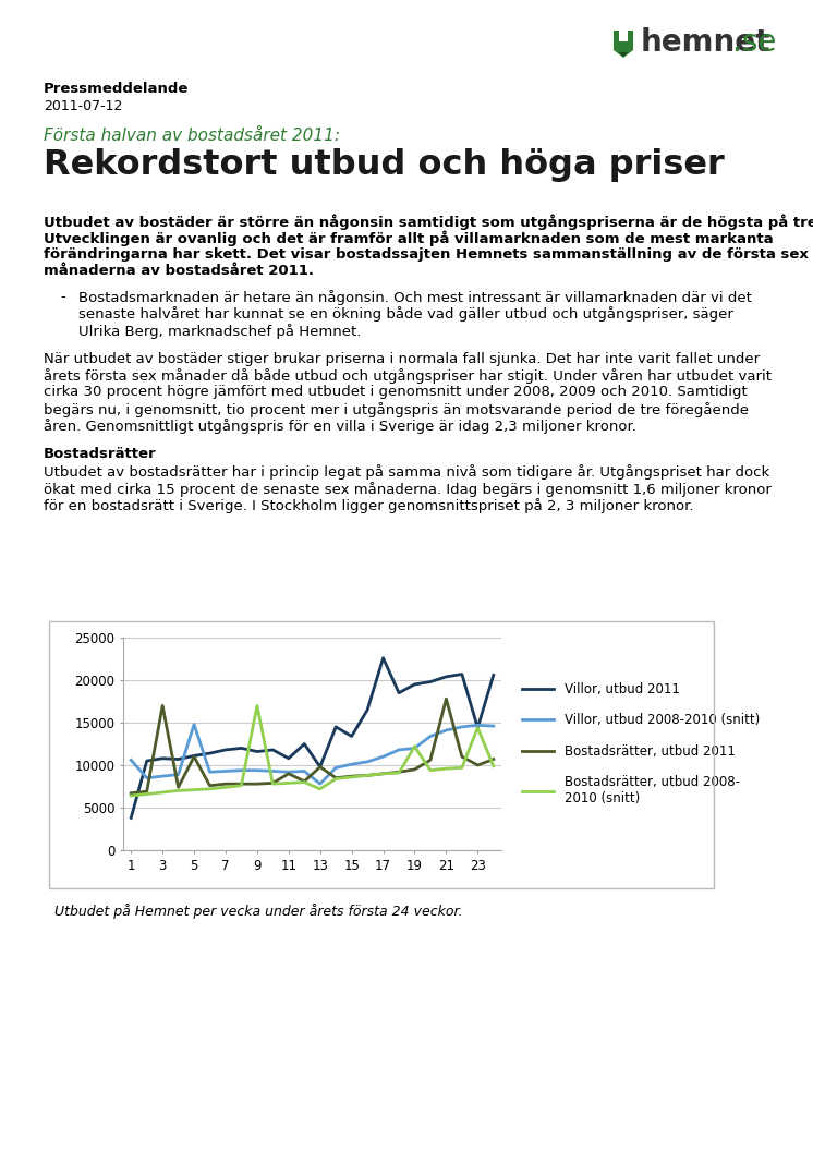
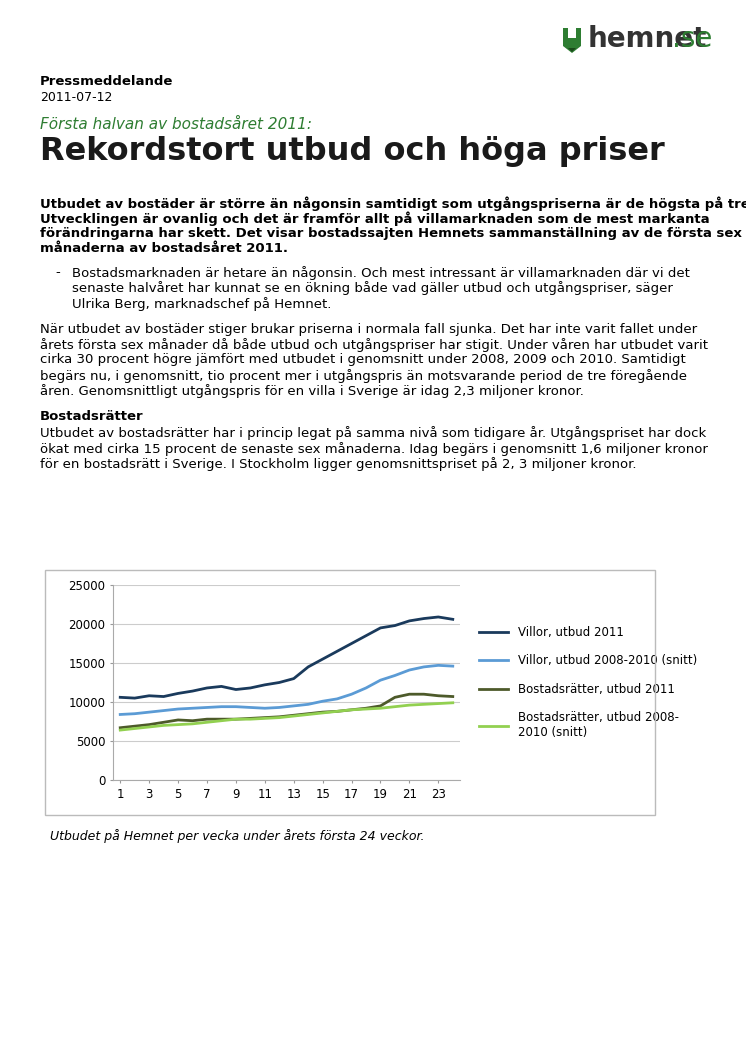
Villor, utbud 2011/1: 3800 -> 10600
Villor, utbud 2008-2010 (snitt)/1: 10600 -> 8400
Bostadsrätter, utbud 2011/3: 17000 -> 7100
Villor, utbud 2008-2010 (snitt)/5: 14800 -> 9100
Bostadsrätter, utbud 2011/5: 11000 -> 7700
Bostadsrätter, utbud 2008- 2010 (snitt)/9: 17000 -> 7800
Villor, utbud 2011/11: 10800 -> 12200
Bostadsrätter, utbud 2011/11: 9000 -> 8000
Villor, utbud 2011/13: 9800 -> 13000
Villor, utbud 2008-2010 (snitt)/13: 7800 -> 9500
Bostadsrätter, utbud 2011/13: 9800 -> 8300
Bostadsrätter, utbud 2008- 2010 (snitt)/13: 7200 -> 8200
Villor, utbud 2011/15: 13400 -> 15500
Villor, utbud 2011/17: 22600 -> 17500
Villor, utbud 2008-2010 (snitt)/19: 12000 -> 12800
Bostadsrätter, utbud 2008- 2010 (snitt)/19: 12200 -> 9200
Bostadsrätter, utbud 2011/21: 17800 -> 11000
Villor, utbud 2011/23: 14400 -> 20900
Bostadsrätter, utbud 2011/23: 10000 -> 10800
Bostadsrätter, utbud 2008- 2010 (snitt)/23: 14400 -> 9800
